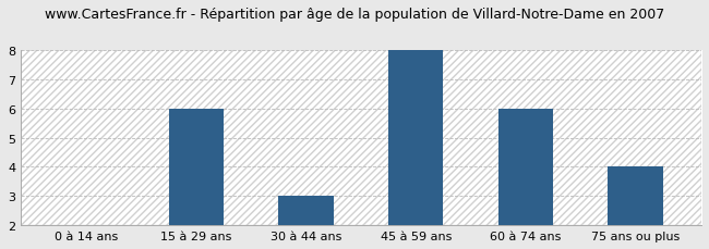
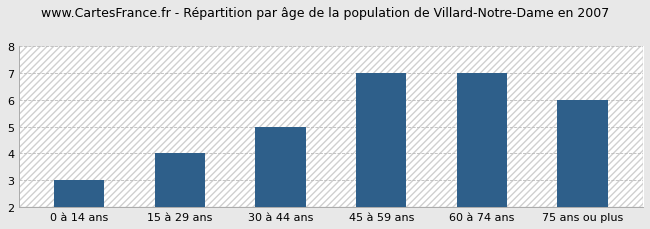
0 à 14 ans: 2 -> 3
15 à 29 ans: 6 -> 4
30 à 44 ans: 3 -> 5
45 à 59 ans: 8 -> 7
60 à 74 ans: 6 -> 7
75 ans ou plus: 4 -> 6
